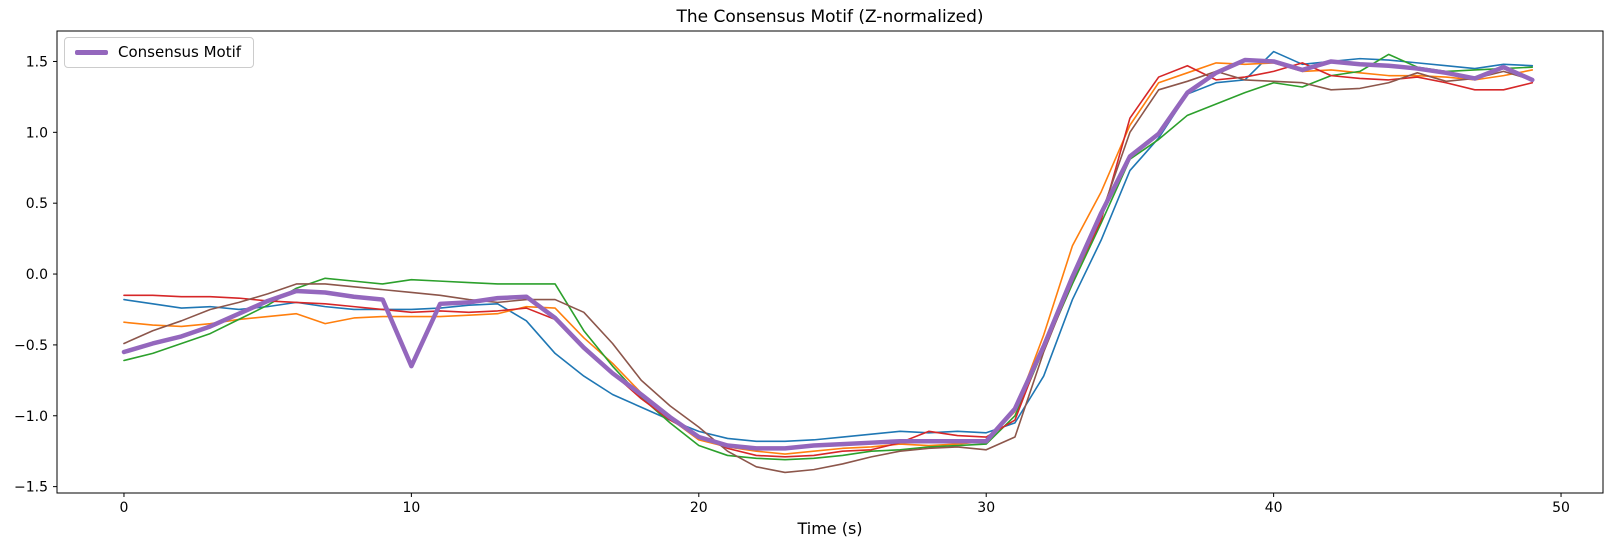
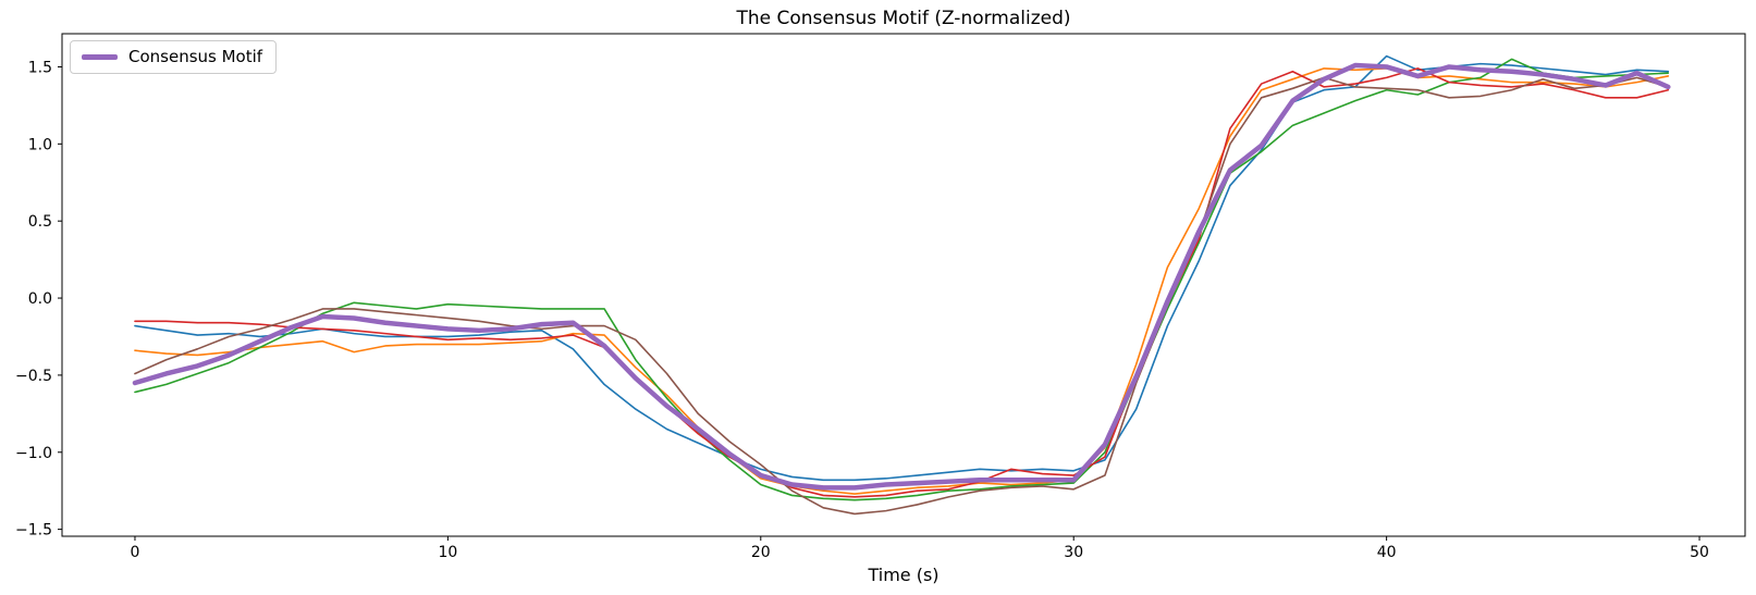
Consensus Motif/10: -0.65 -> -0.20
